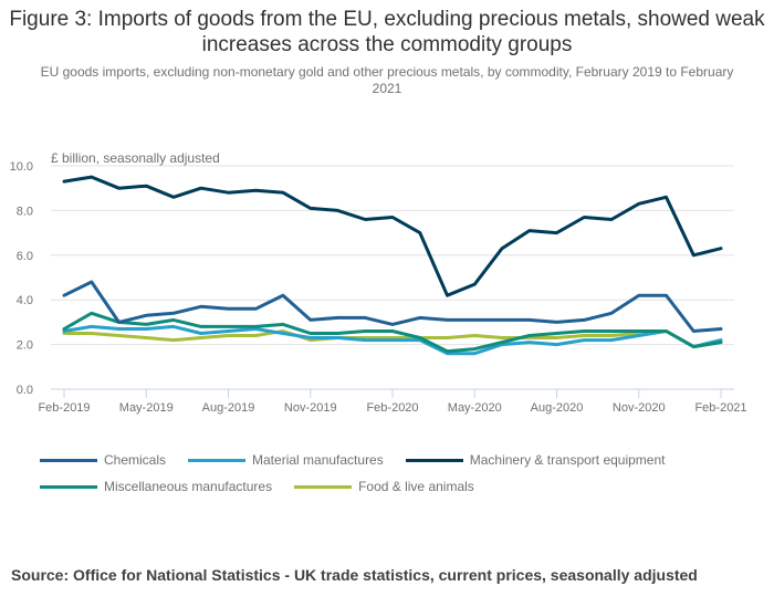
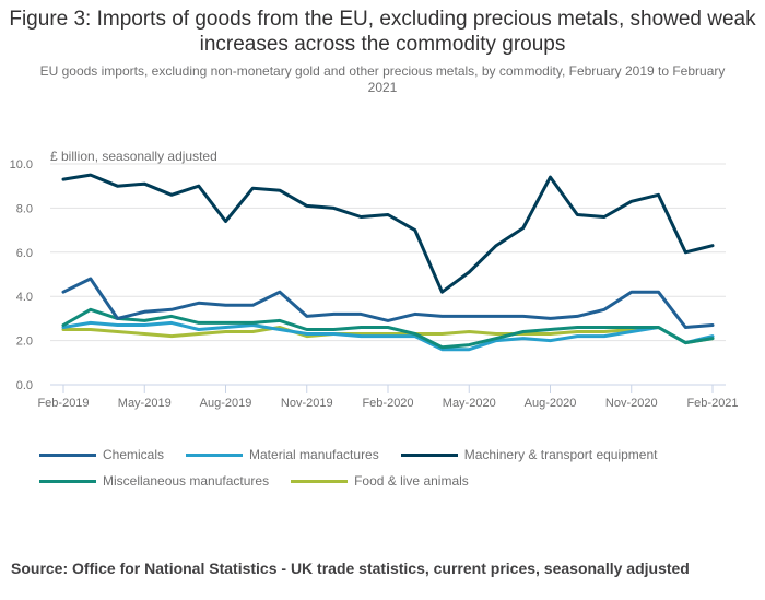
Machinery & transport equipment/Aug-2019: 8.8 -> 7.4
Machinery & transport equipment/May-2020: 4.7 -> 5.1
Machinery & transport equipment/Aug-2020: 7.0 -> 9.4
